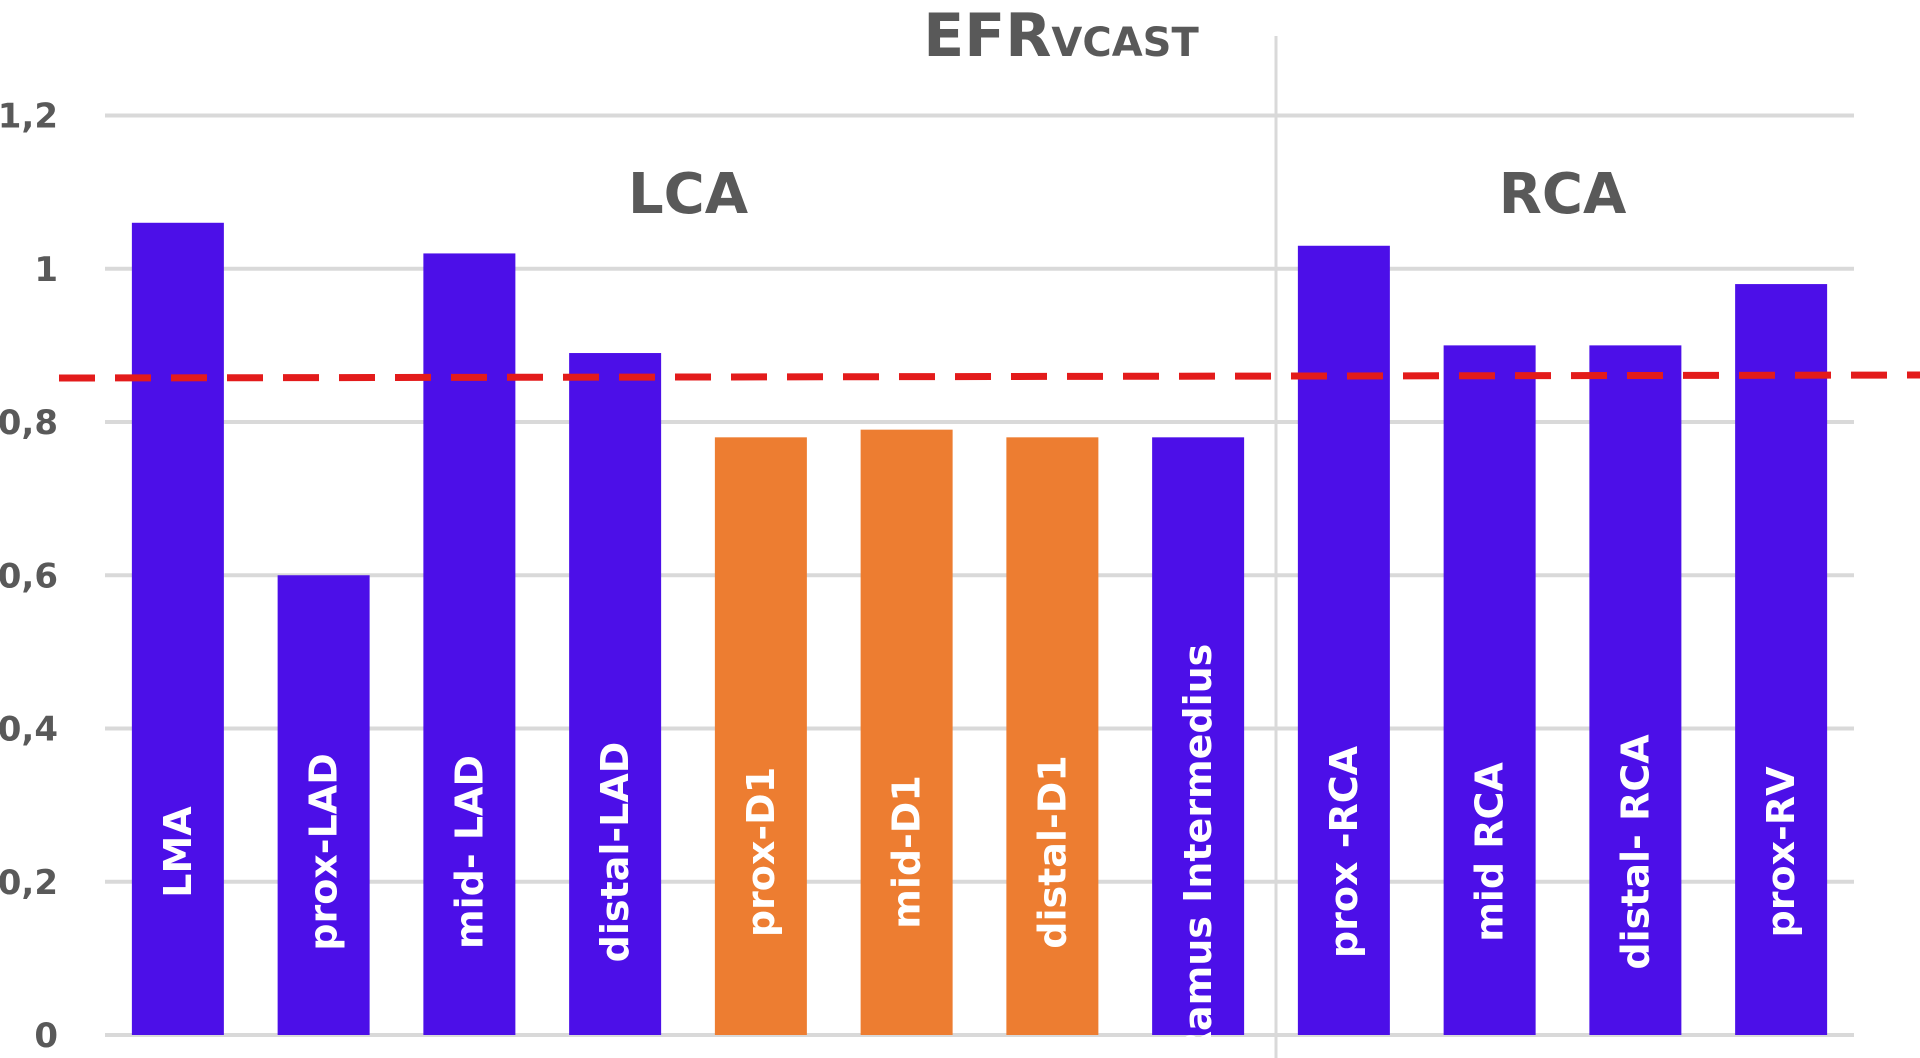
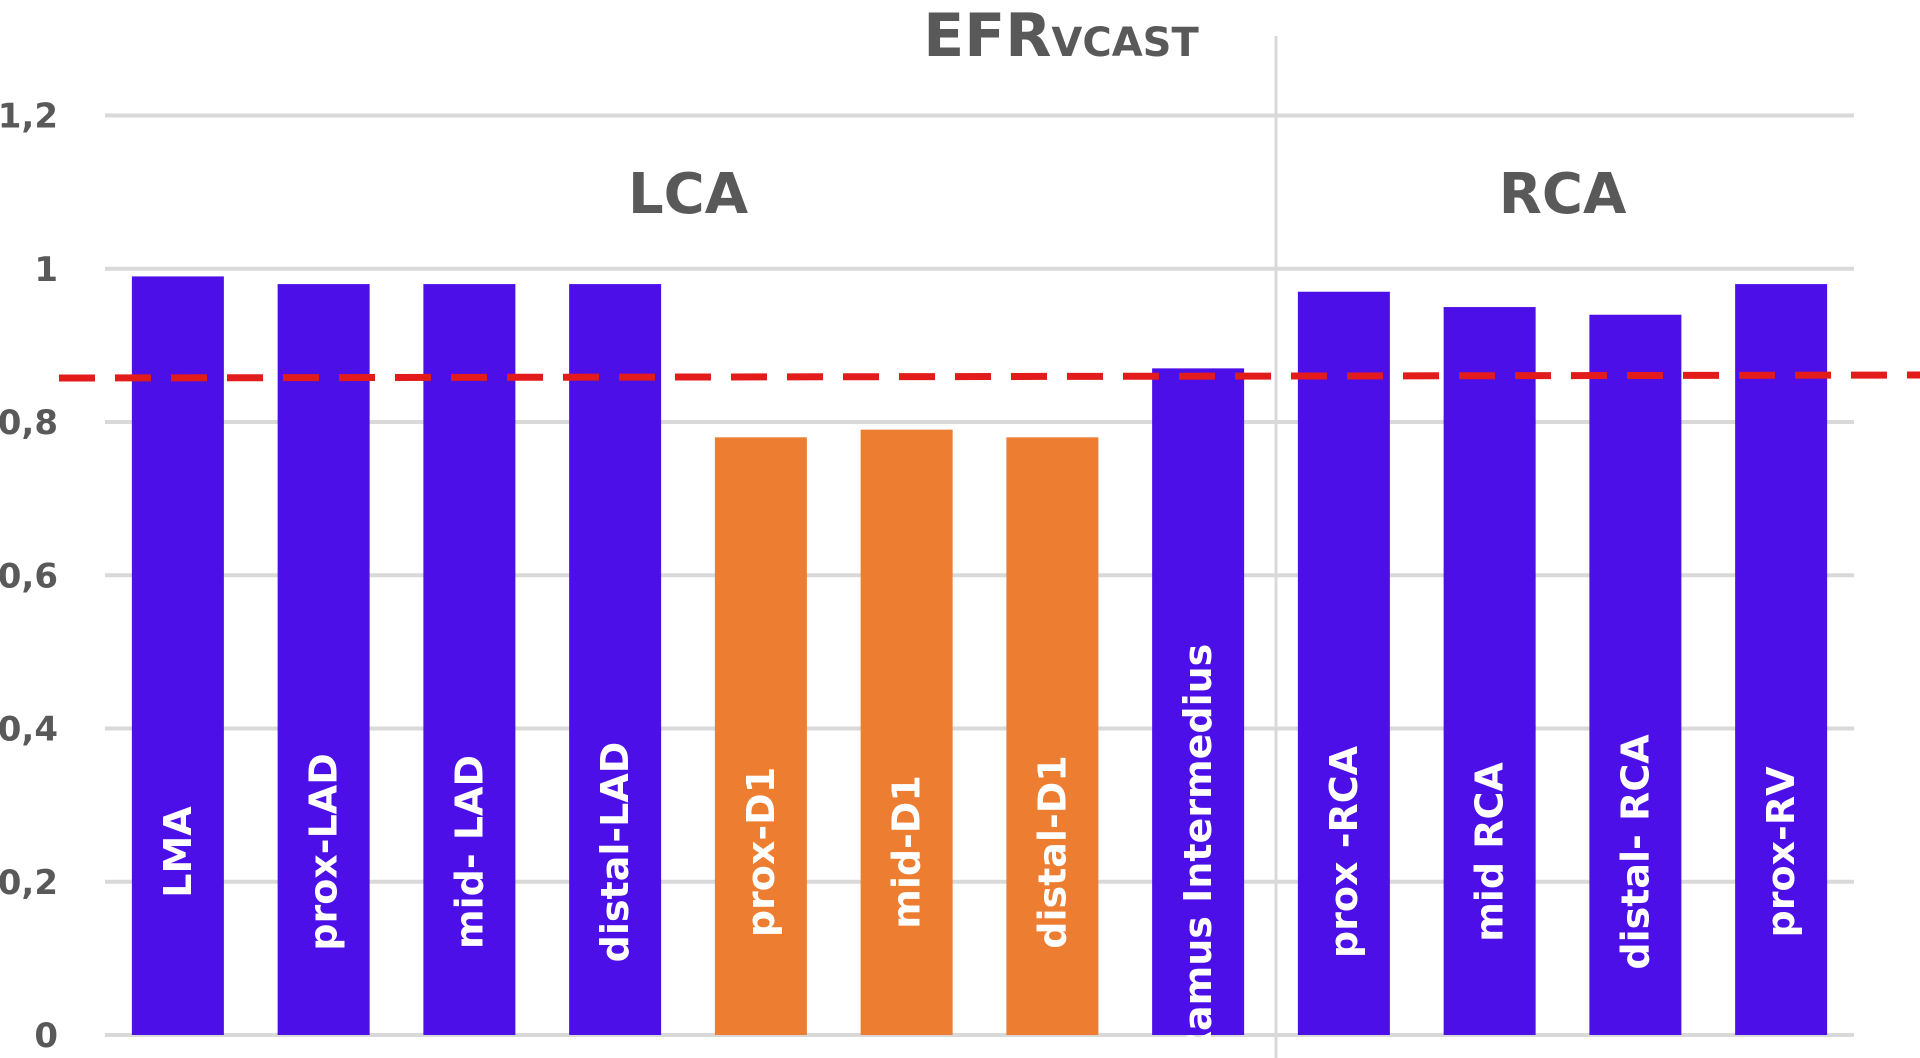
LMA: 1,06 -> 0,99
prox-LAD: 0,60 -> 0,98
mid- LAD: 1,02 -> 0,98
distal-LAD: 0,89 -> 0,98
Ramus Intermedius: 0,78 -> 0,87
prox -RCA: 1,03 -> 0,97
mid RCA: 0,90 -> 0,95
distal- RCA: 0,90 -> 0,94
